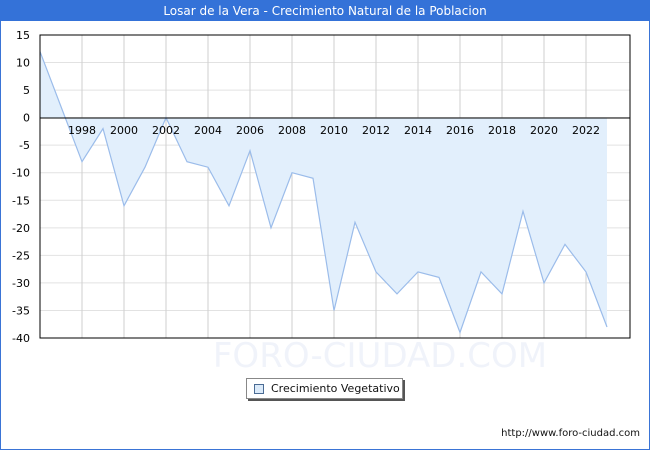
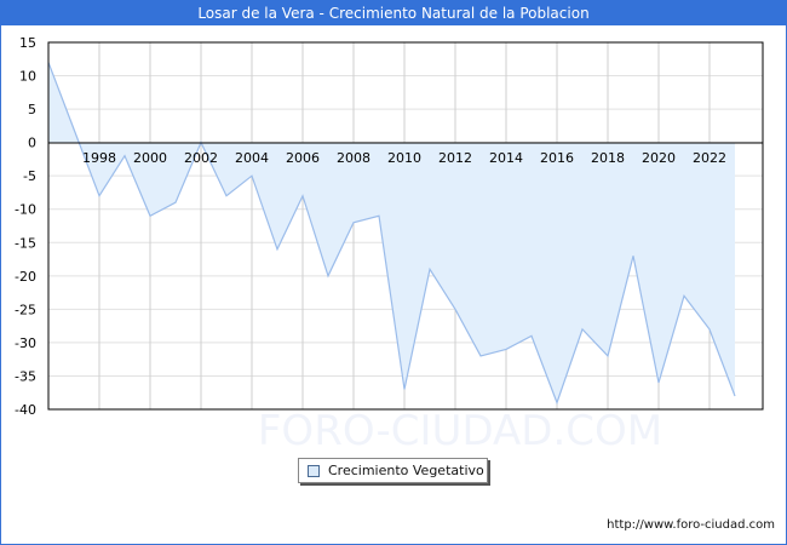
2000: -16 -> -11
2004: -9 -> -5
2006: -6 -> -8
2008: -10 -> -12
2010: -35 -> -37
2012: -28 -> -25
2014: -28 -> -31
2020: -30 -> -36
